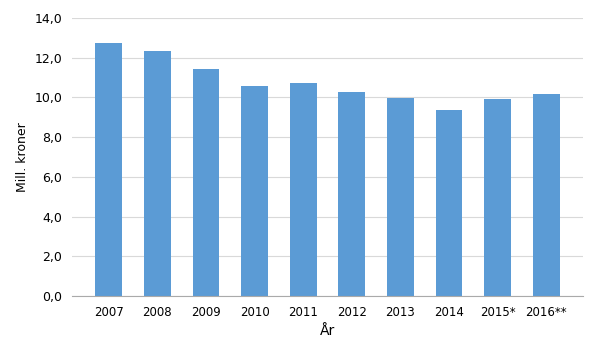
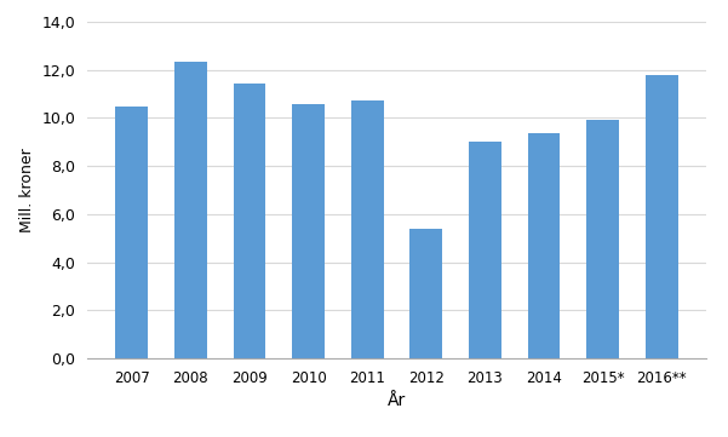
2007: 12,8 -> 10,5
2012: 10,3 -> 5,4
2013: 10,0 -> 9,0
2016**: 10,2 -> 11,8
